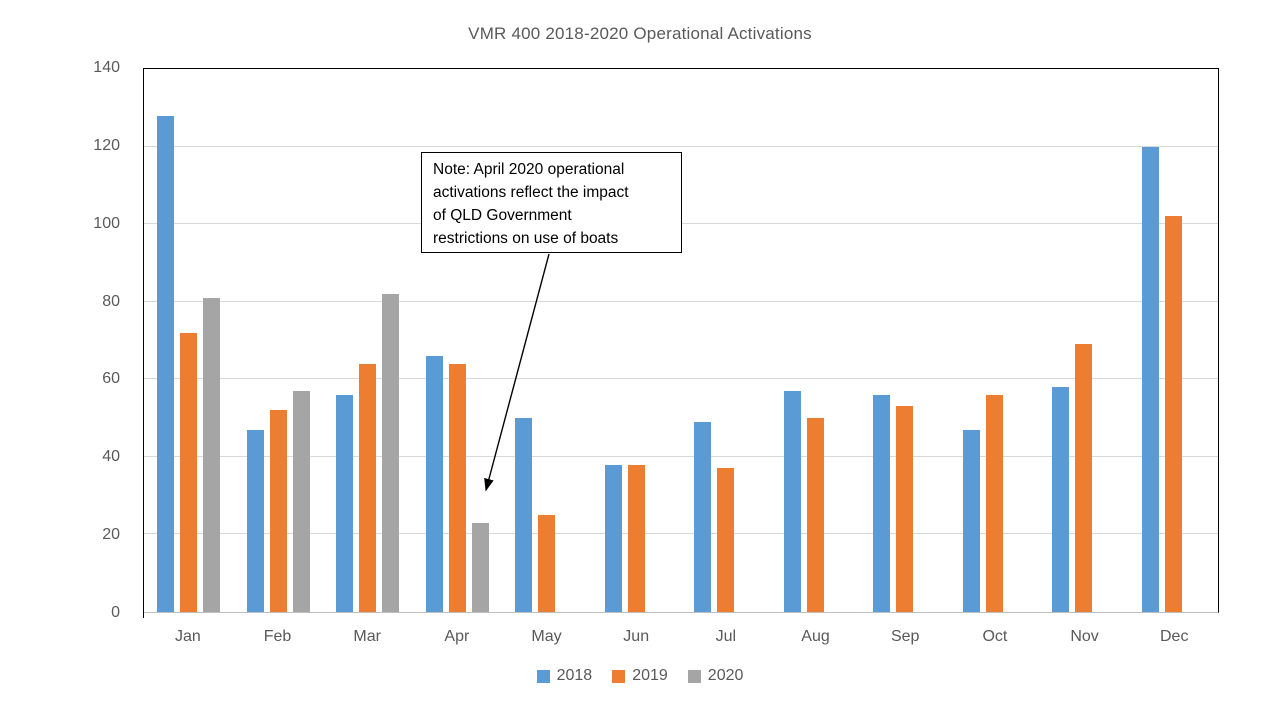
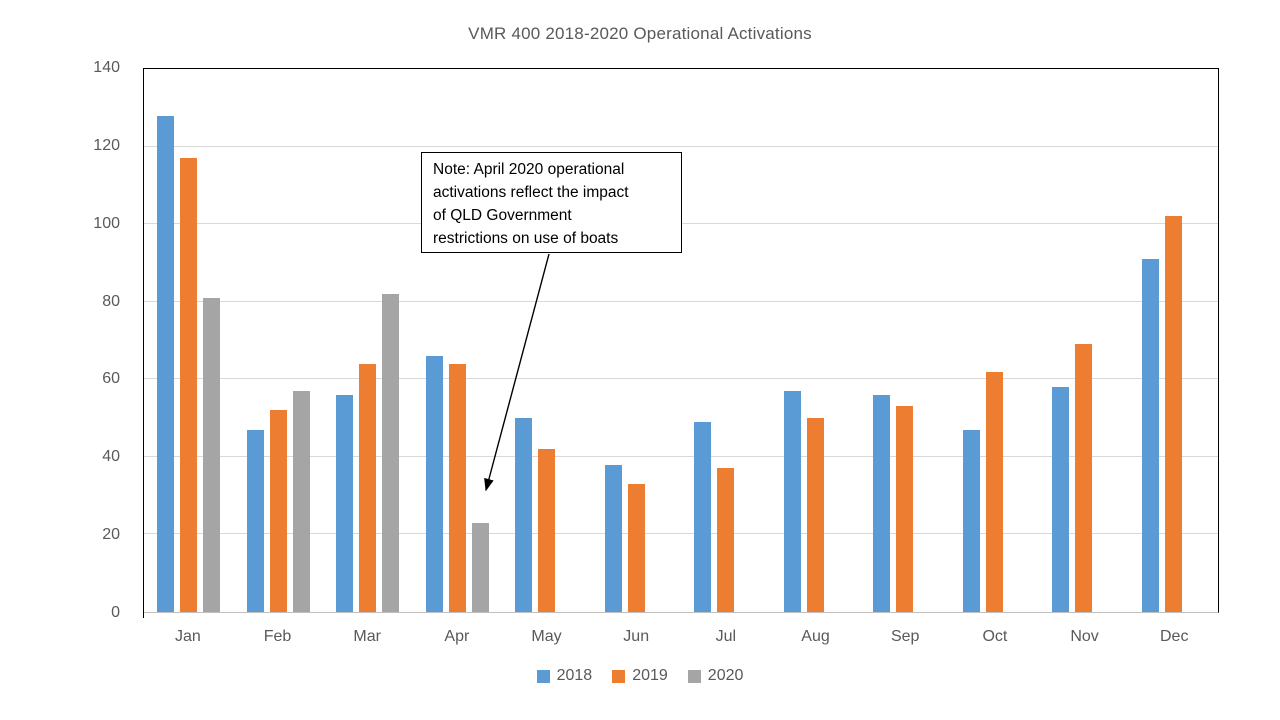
2019/Jan: 72 -> 117
2019/May: 25 -> 42
2019/Jun: 38 -> 33
2019/Oct: 56 -> 62
2018/Dec: 120 -> 91
